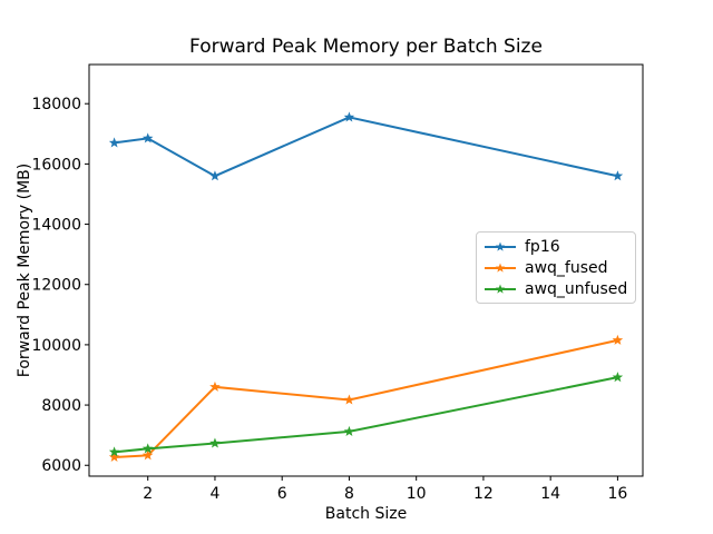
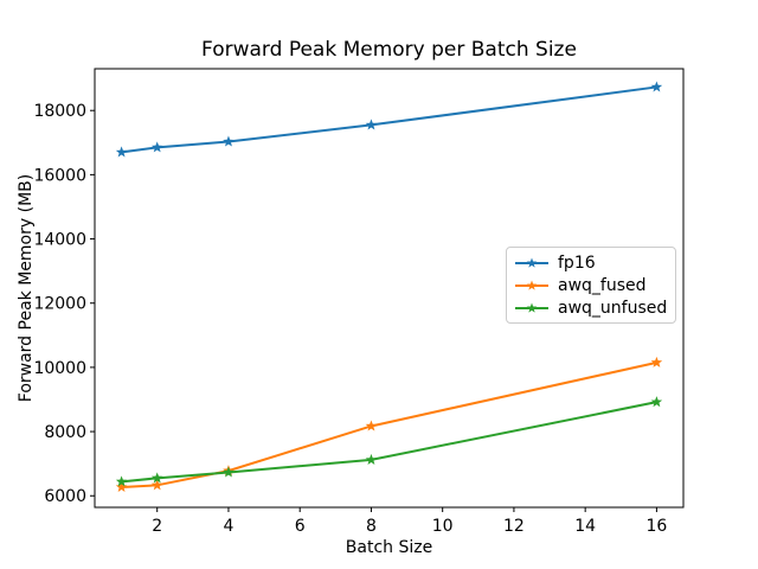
fp16/4: 15600 -> 17000
awq_fused/4: 8600 -> 6800
fp16/16: 15600 -> 18700
